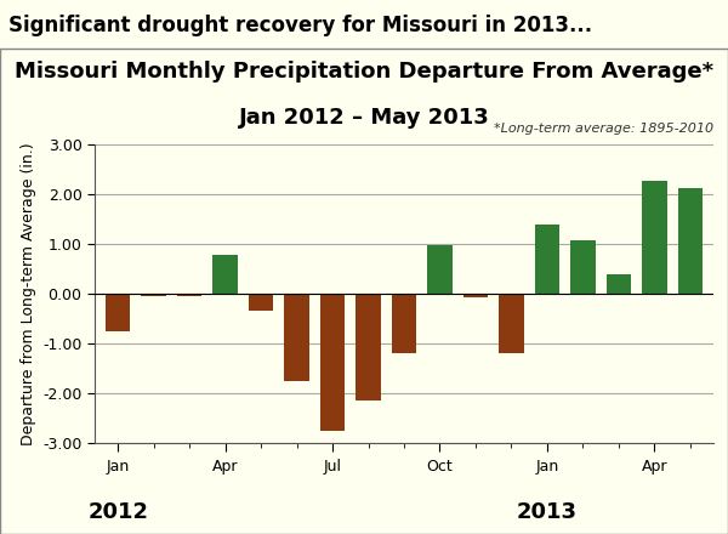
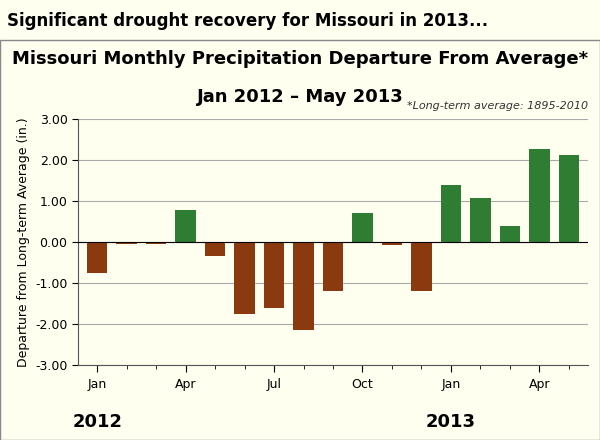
Jul: -2.75 -> -1.60
Oct: 0.97 -> 0.70
